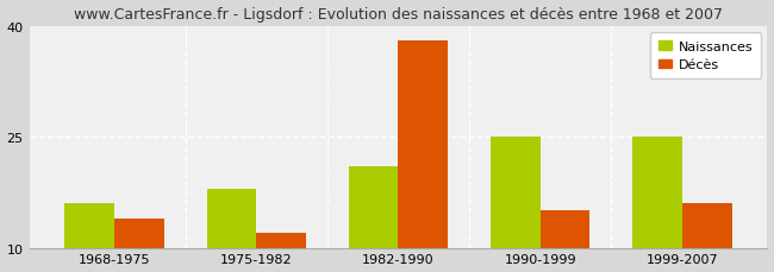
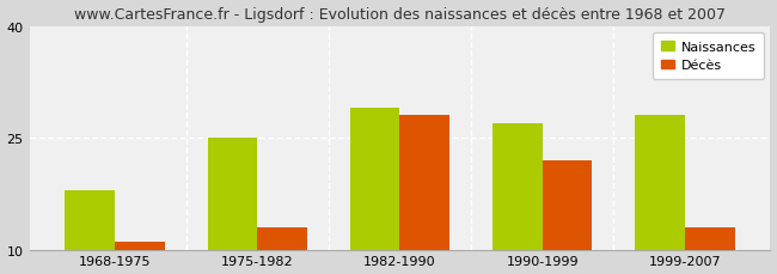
Naissances/1968-1975: 16 -> 18
Décès/1968-1975: 14 -> 11
Naissances/1975-1982: 18 -> 25
Décès/1975-1982: 12 -> 13
Naissances/1982-1990: 21 -> 29
Décès/1982-1990: 38 -> 28
Naissances/1990-1999: 25 -> 27
Décès/1990-1999: 15 -> 22
Naissances/1999-2007: 25 -> 28
Décès/1999-2007: 16 -> 13
